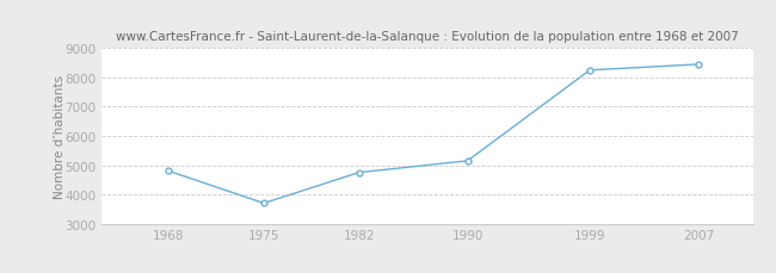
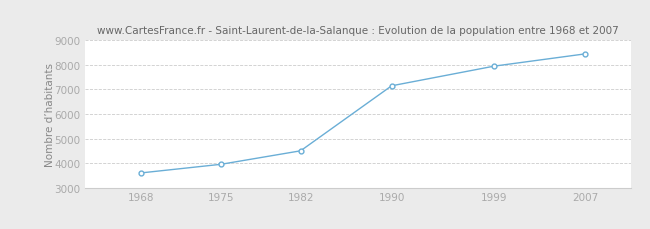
1968: 4800 -> 3600
1975: 3700 -> 3950
1982: 4750 -> 4500
1990: 5150 -> 7150
1999: 8250 -> 7950
